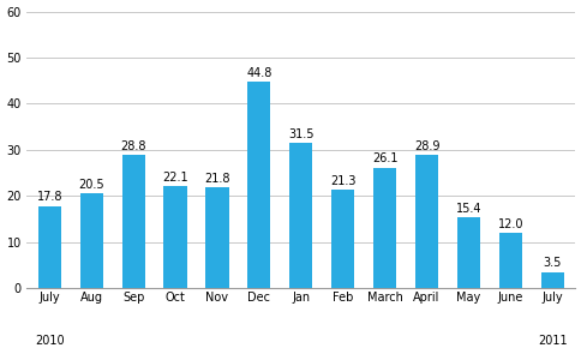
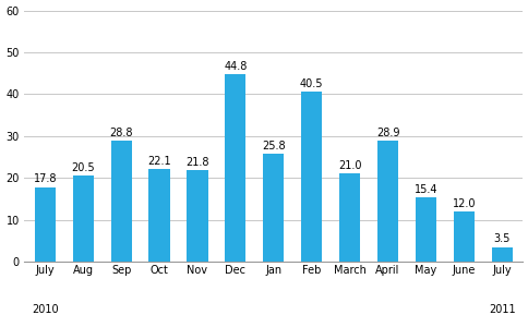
Jan: 31.5 -> 25.8
Feb: 21.3 -> 40.5
March: 26.1 -> 21.0
